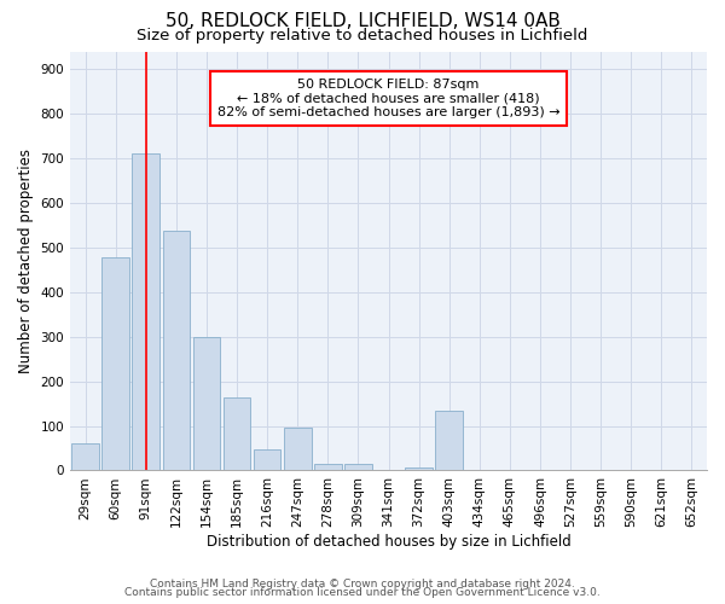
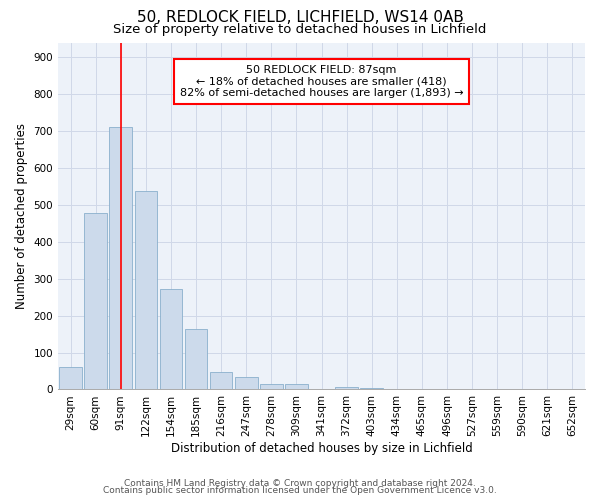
154sqm: 300 -> 271
247sqm: 95 -> 33
403sqm: 135 -> 5
